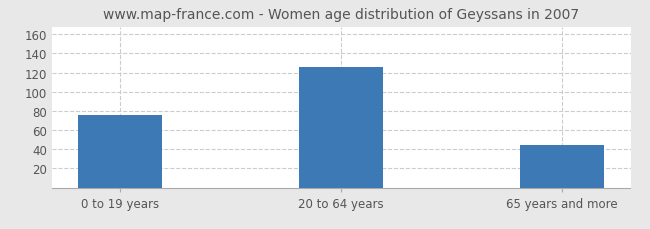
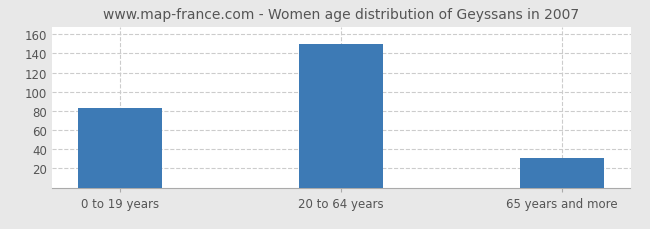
0 to 19 years: 76 -> 83
20 to 64 years: 126 -> 150
65 years and more: 44 -> 31
